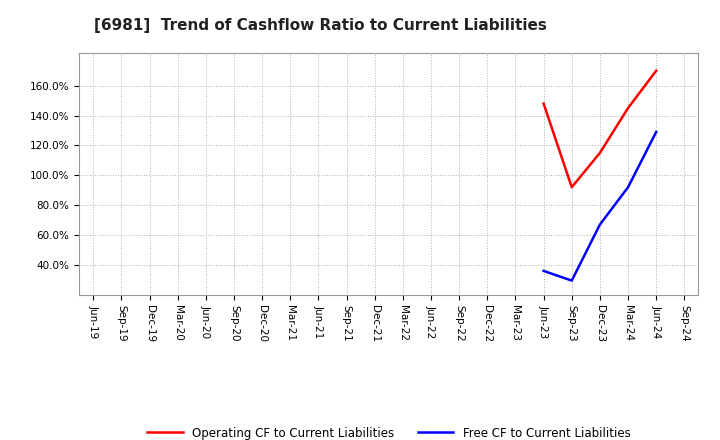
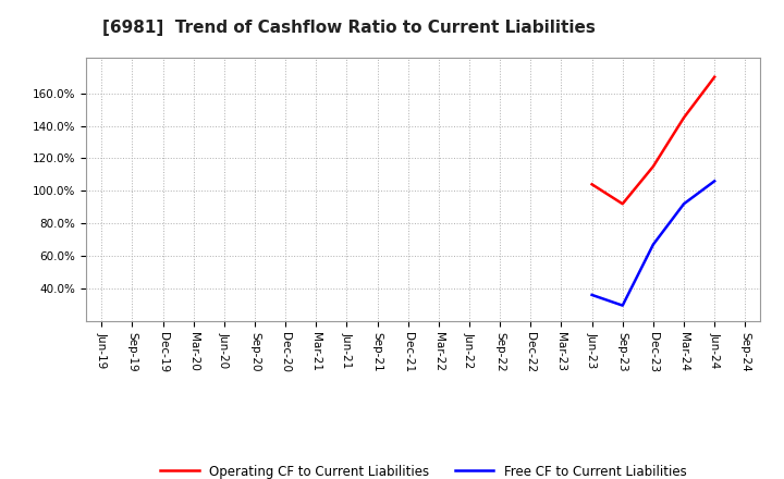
Operating CF to Current Liabilities/Jun-23: 148% -> 104%
Free CF to Current Liabilities/Jun-24: 129% -> 106%
